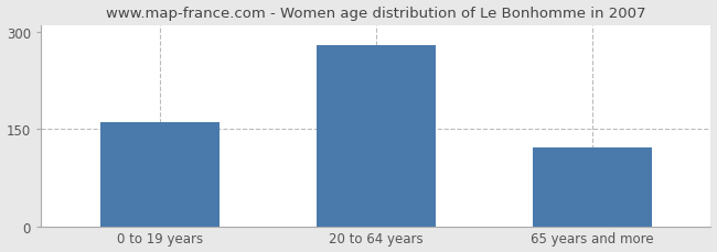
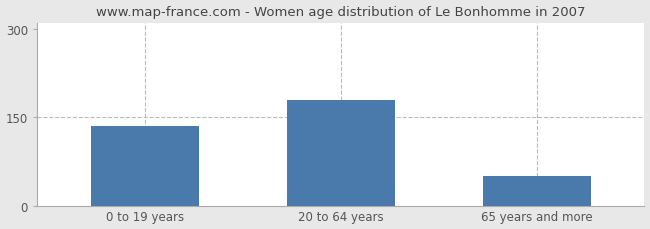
0 to 19 years: 160 -> 135
20 to 64 years: 280 -> 180
65 years and more: 122 -> 50
